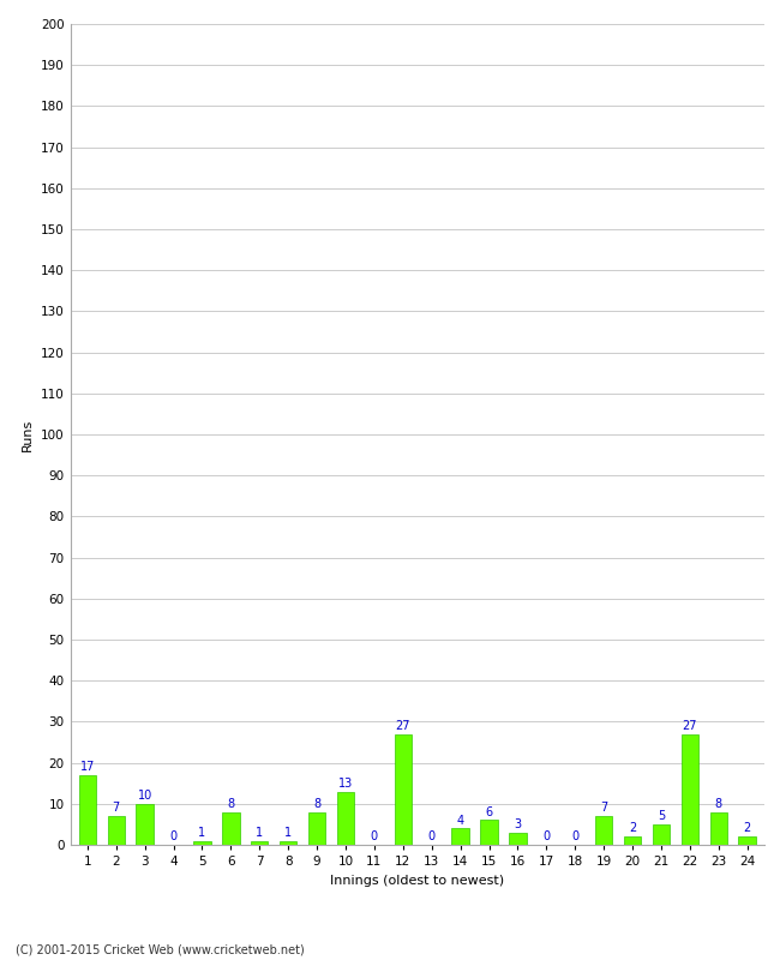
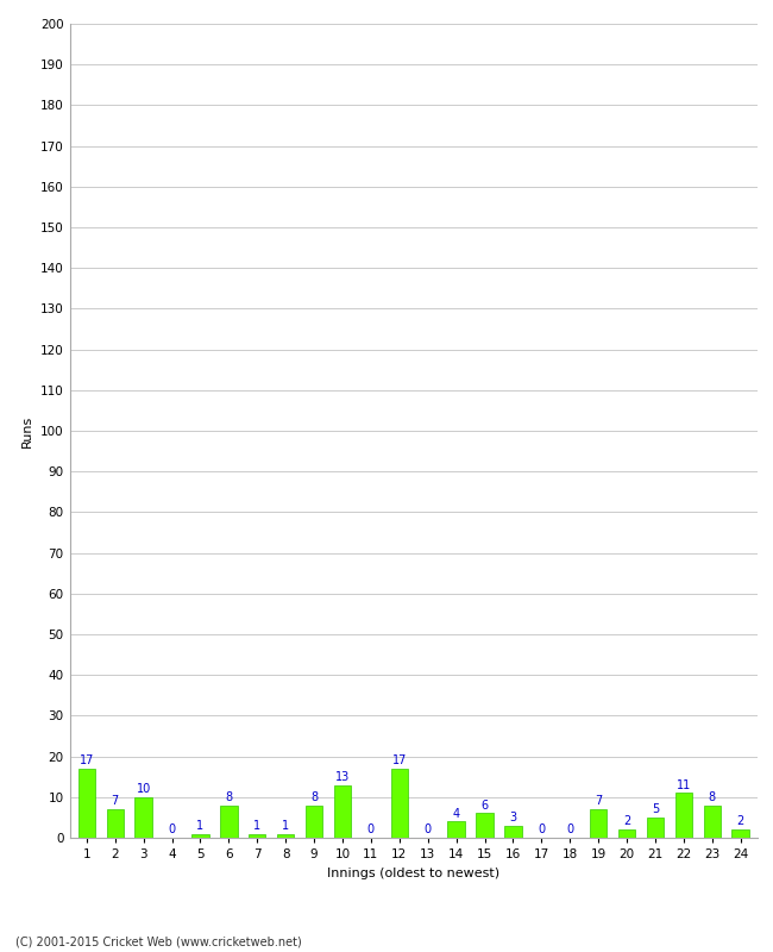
12: 27 -> 17
22: 27 -> 11
